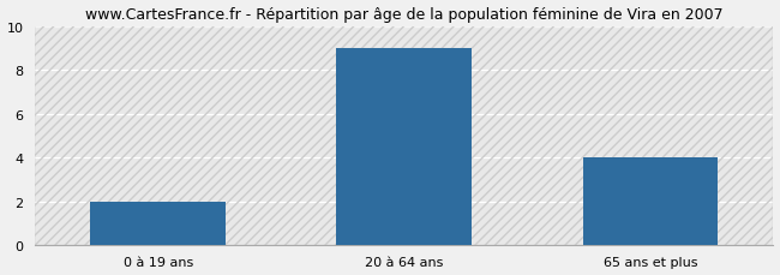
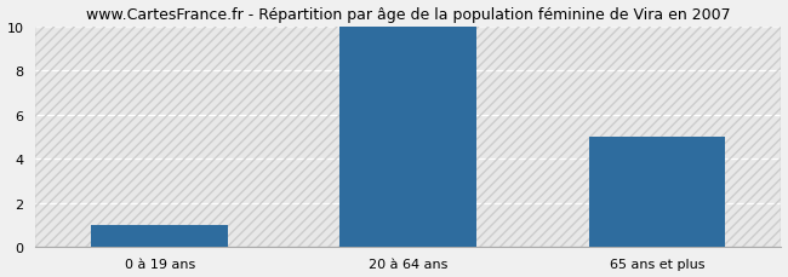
0 à 19 ans: 2 -> 1
20 à 64 ans: 9 -> 10
65 ans et plus: 4 -> 5
